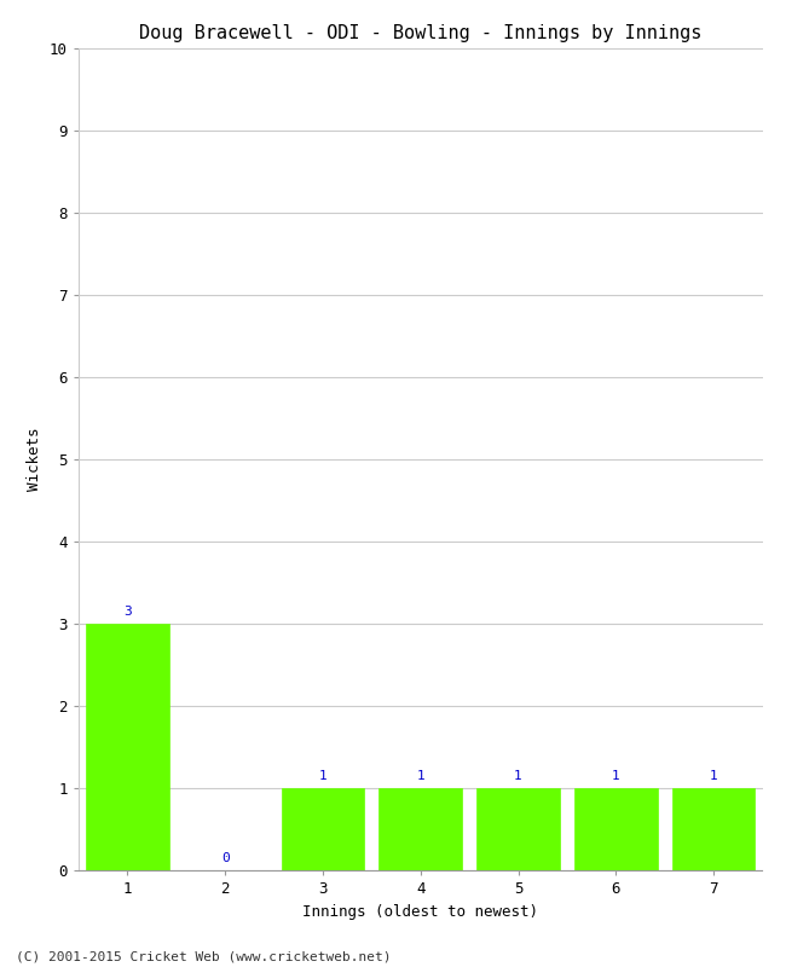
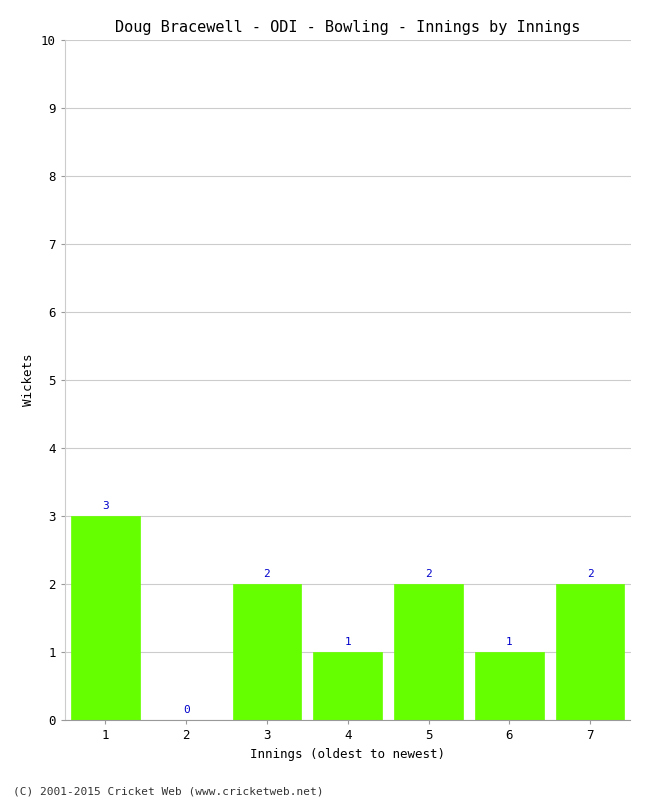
3: 1 -> 2
5: 1 -> 2
7: 1 -> 2
